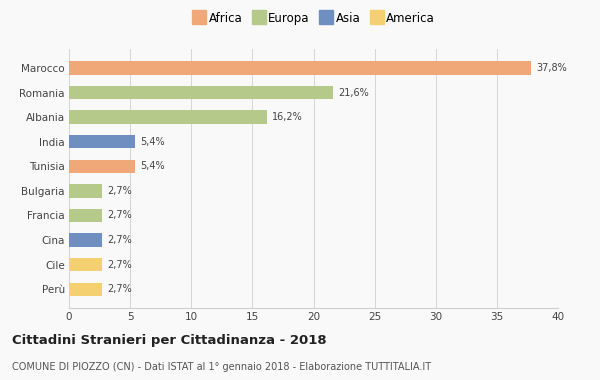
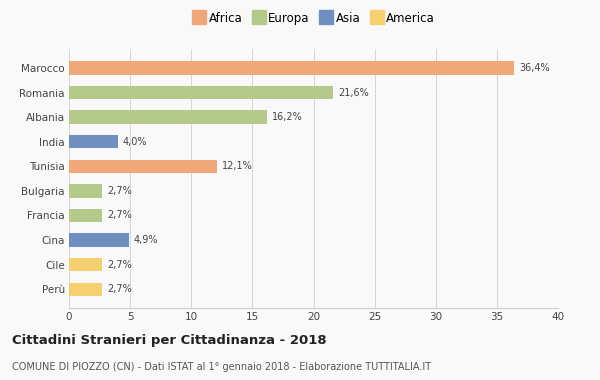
Marocco: 37,8% -> 36,4%
India: 5,4% -> 4,0%
Tunisia: 5,4% -> 12,1%
Cina: 2,7% -> 4,9%
